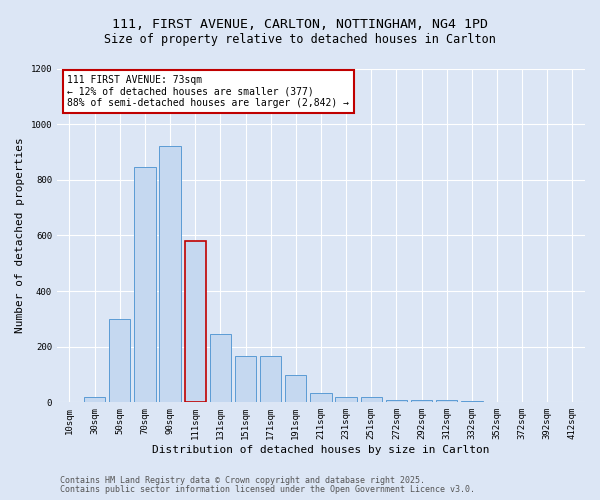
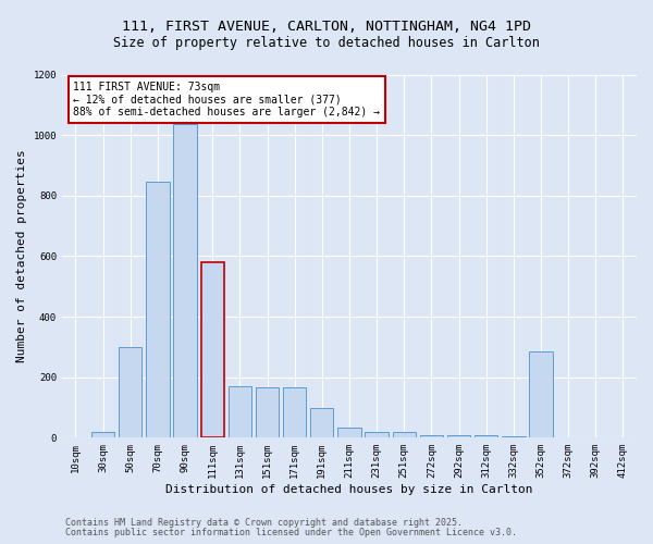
90sqm: 920 -> 1035
131sqm: 245 -> 170
352sqm: 2 -> 285
